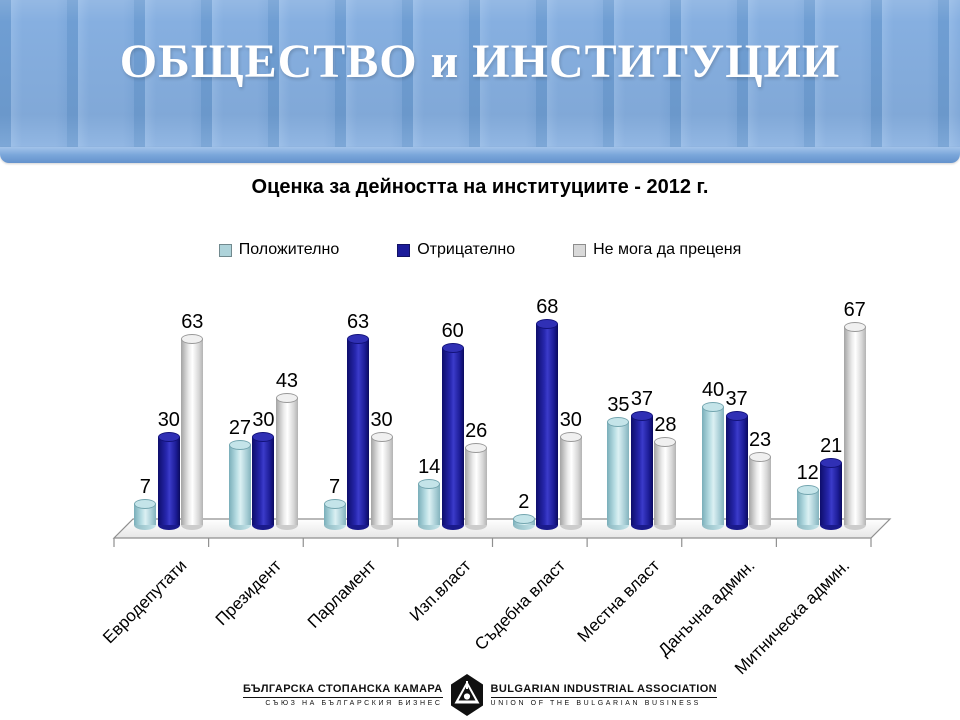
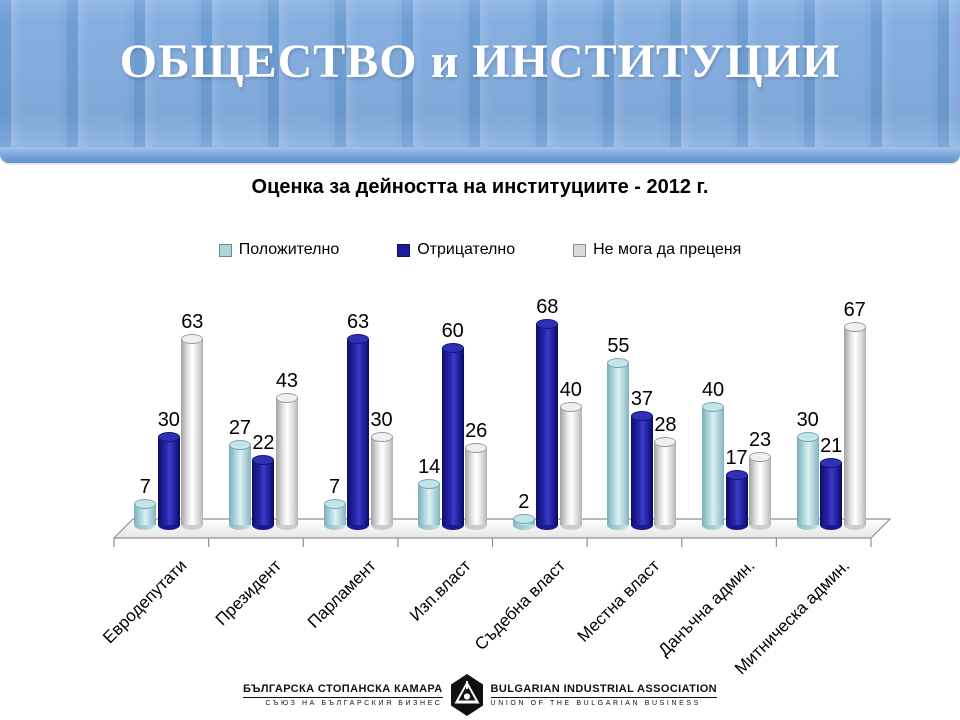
Отрицателно/Президент: 30 -> 22
Не мога да преценя/Съдебна власт: 30 -> 40
Положително/Местна власт: 35 -> 55
Отрицателно/Данъчна админ.: 37 -> 17
Положително/Митническа админ.: 12 -> 30
